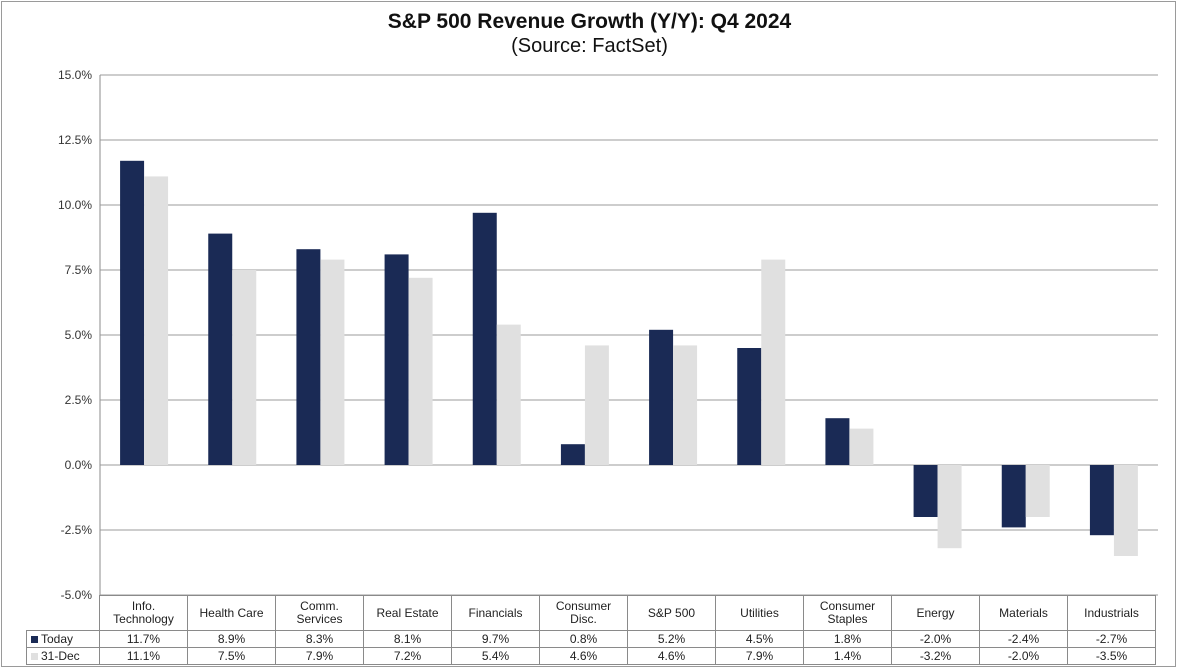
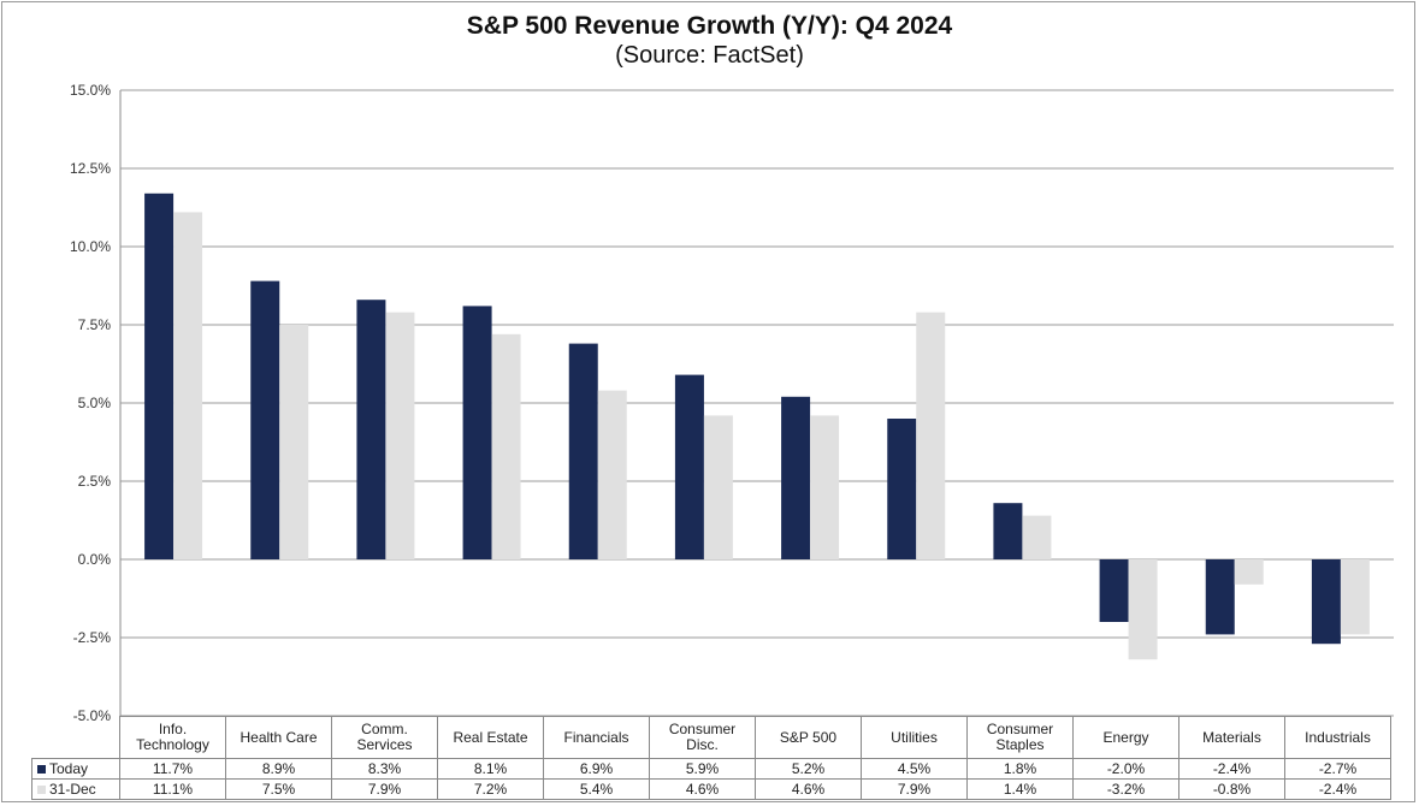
Today/Financials: 9.7% -> 6.9%
Today/Consumer Disc.: 0.8% -> 5.9%
31-Dec/Materials: -2.0% -> -0.8%
31-Dec/Industrials: -3.5% -> -2.4%
